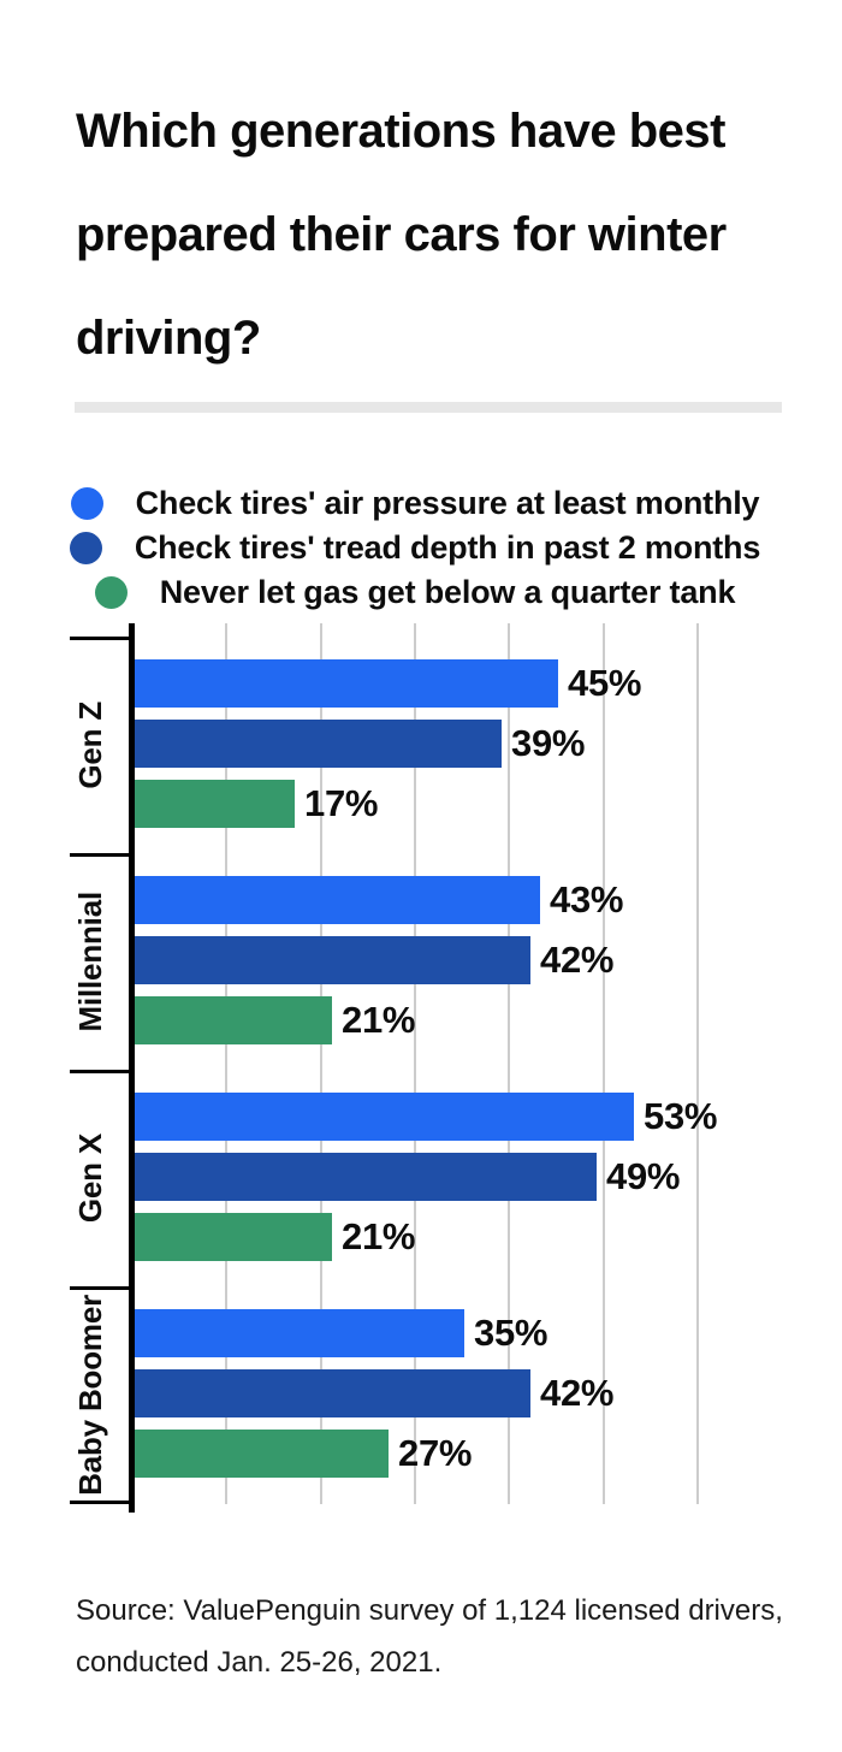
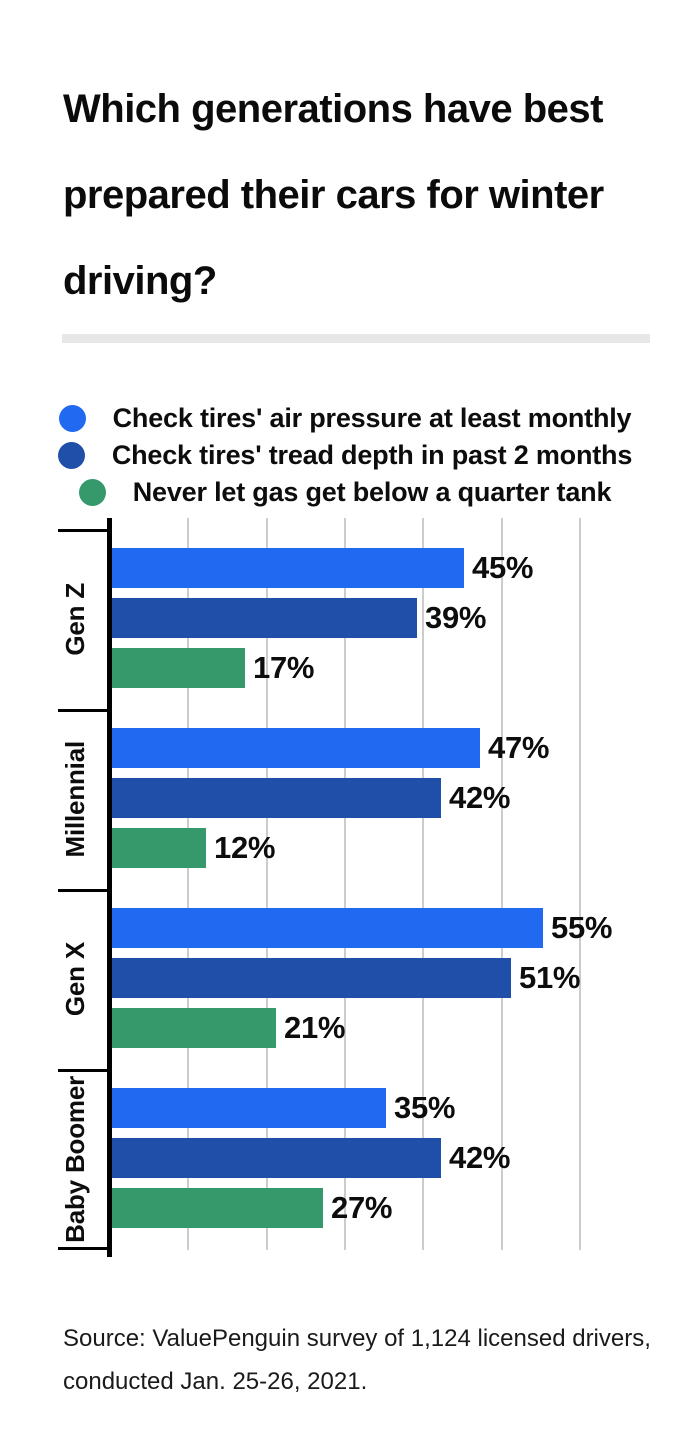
Check tires' air pressure at least monthly/Millennial: 43% -> 47%
Never let gas get below a quarter tank/Millennial: 21% -> 12%
Check tires' air pressure at least monthly/Gen X: 53% -> 55%
Check tires' tread depth in past 2 months/Gen X: 49% -> 51%
